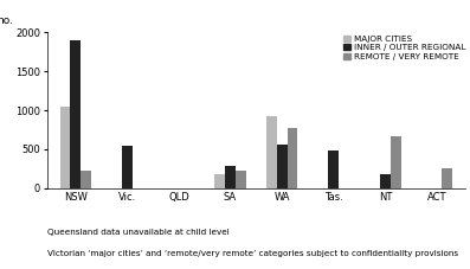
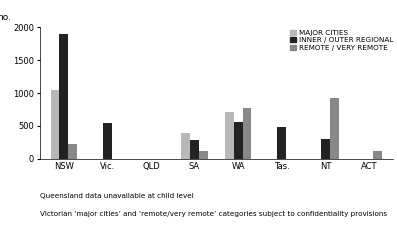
MAJOR CITIES/SA: 180 -> 400
REMOTE / VERY REMOTE/SA: 220 -> 120
MAJOR CITIES/WA: 920 -> 720
INNER / OUTER REGIONAL/NT: 180 -> 300
REMOTE / VERY REMOTE/NT: 660 -> 920
REMOTE / VERY REMOTE/ACT: 260 -> 120
